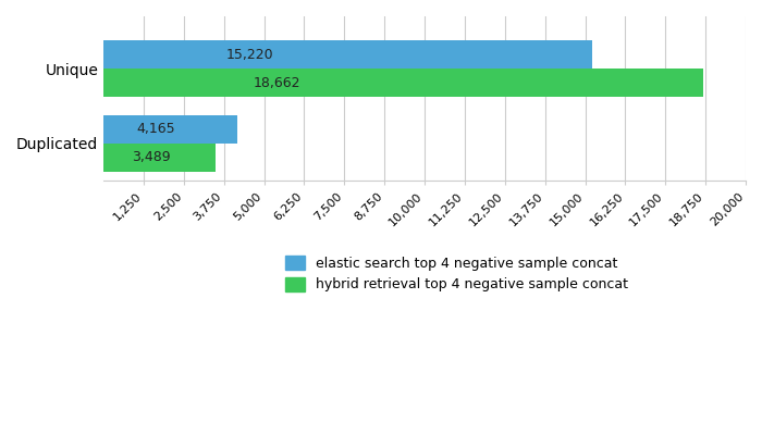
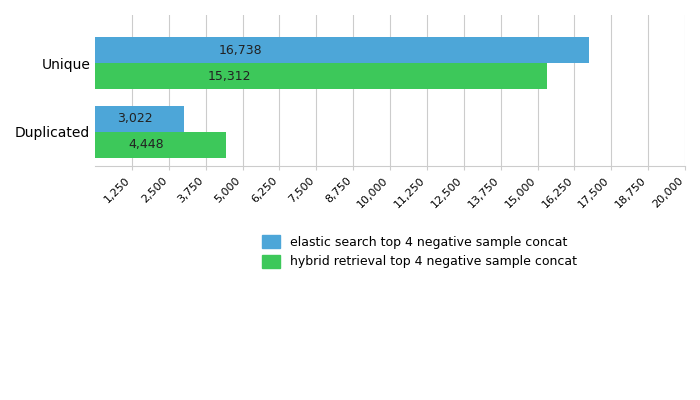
elastic search top 4 negative sample concat/Unique: 15,220 -> 16,738
hybrid retrieval top 4 negative sample concat/Unique: 18,662 -> 15,312
elastic search top 4 negative sample concat/Duplicated: 4,165 -> 3,022
hybrid retrieval top 4 negative sample concat/Duplicated: 3,489 -> 4,448
